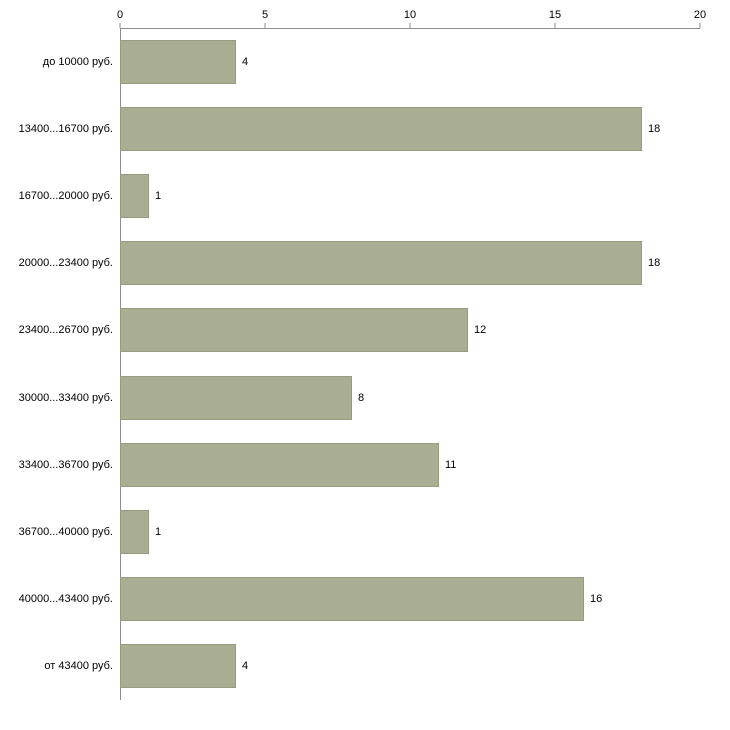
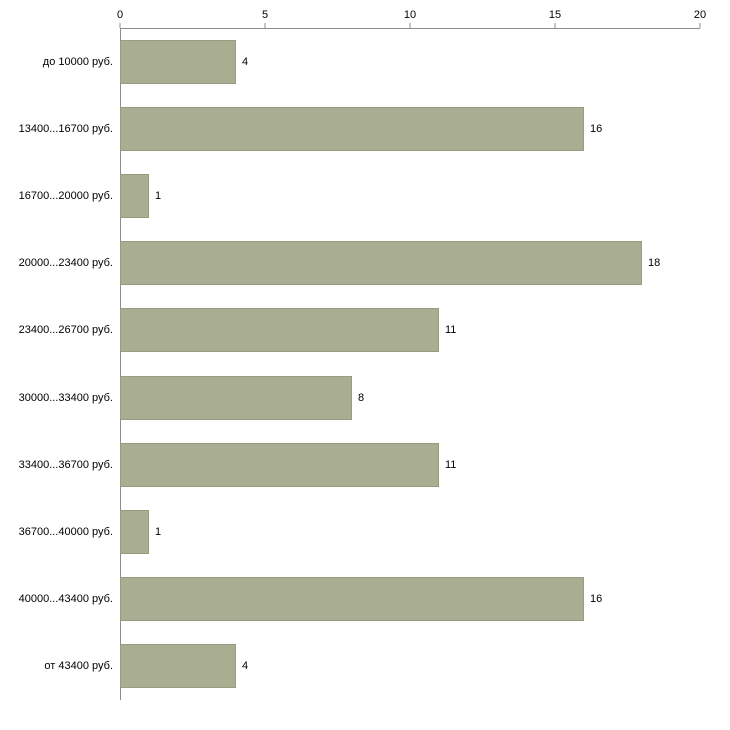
13400...16700 руб.: 18 -> 16
23400...26700 руб.: 12 -> 11
